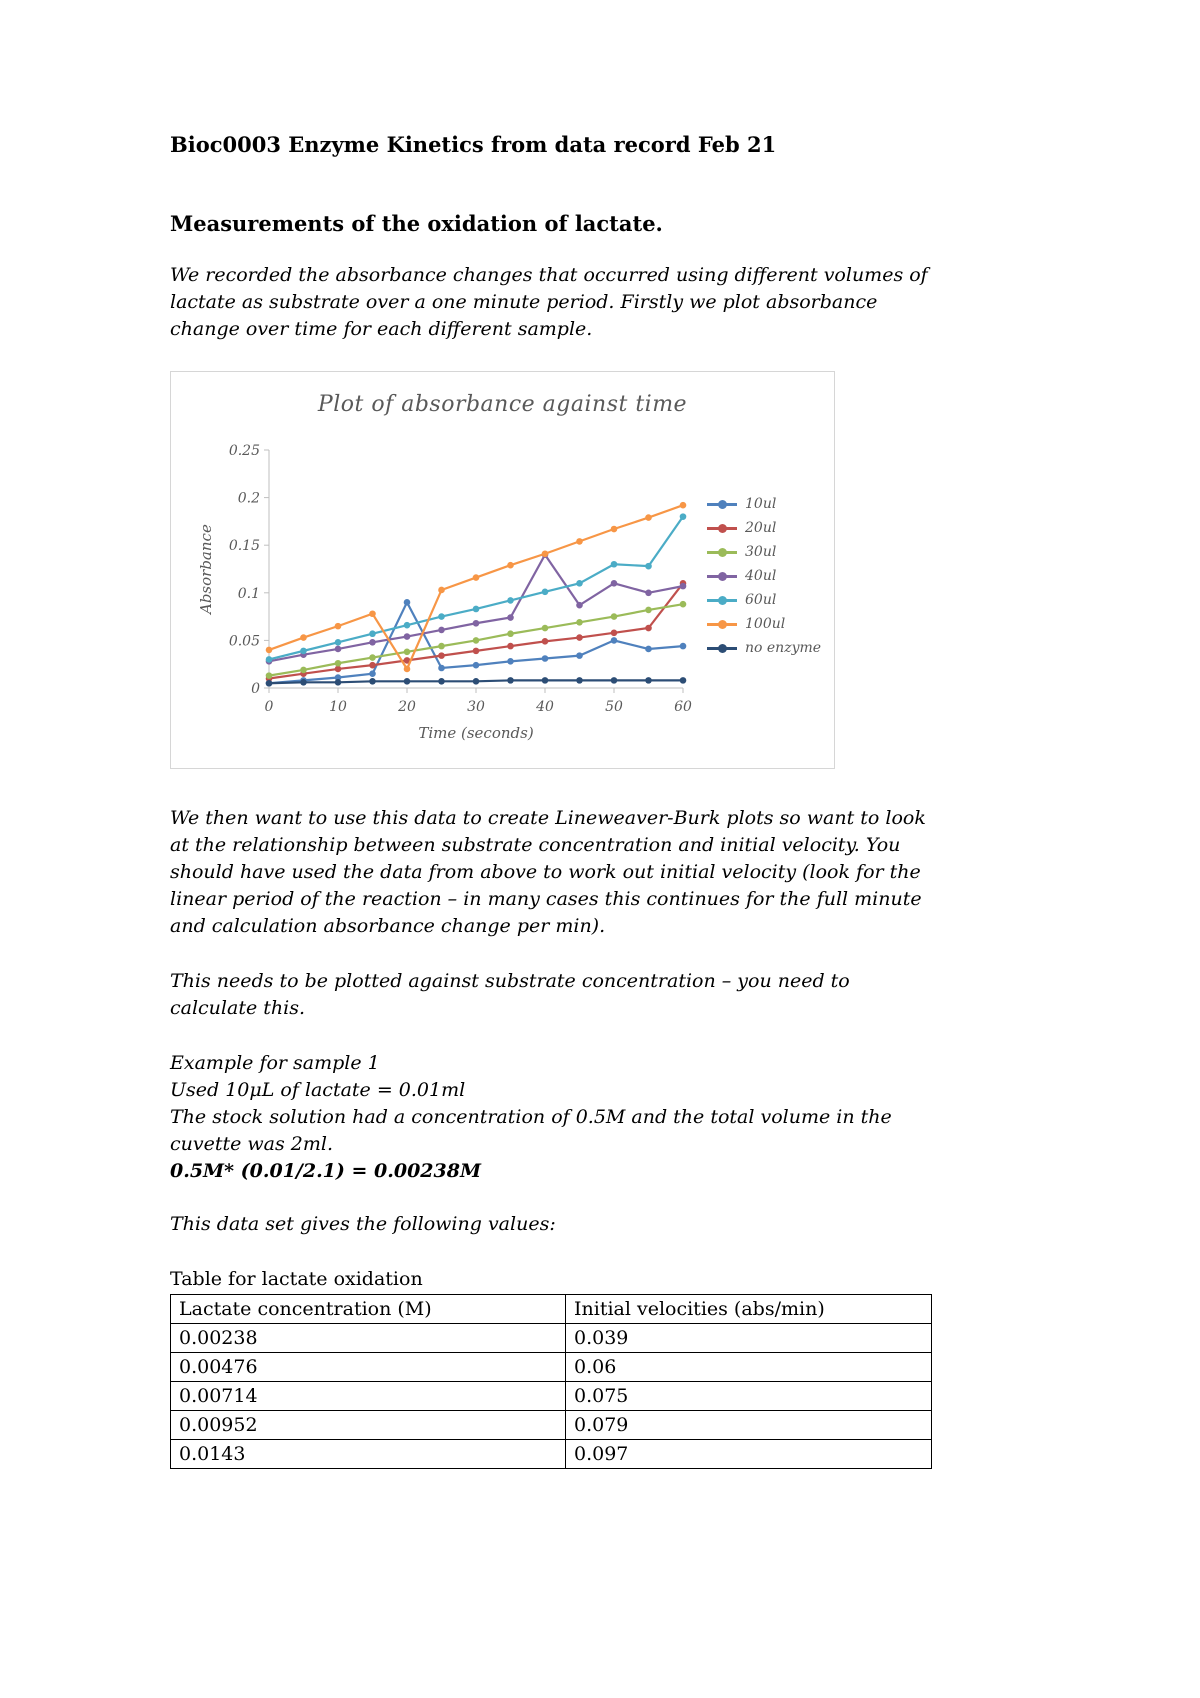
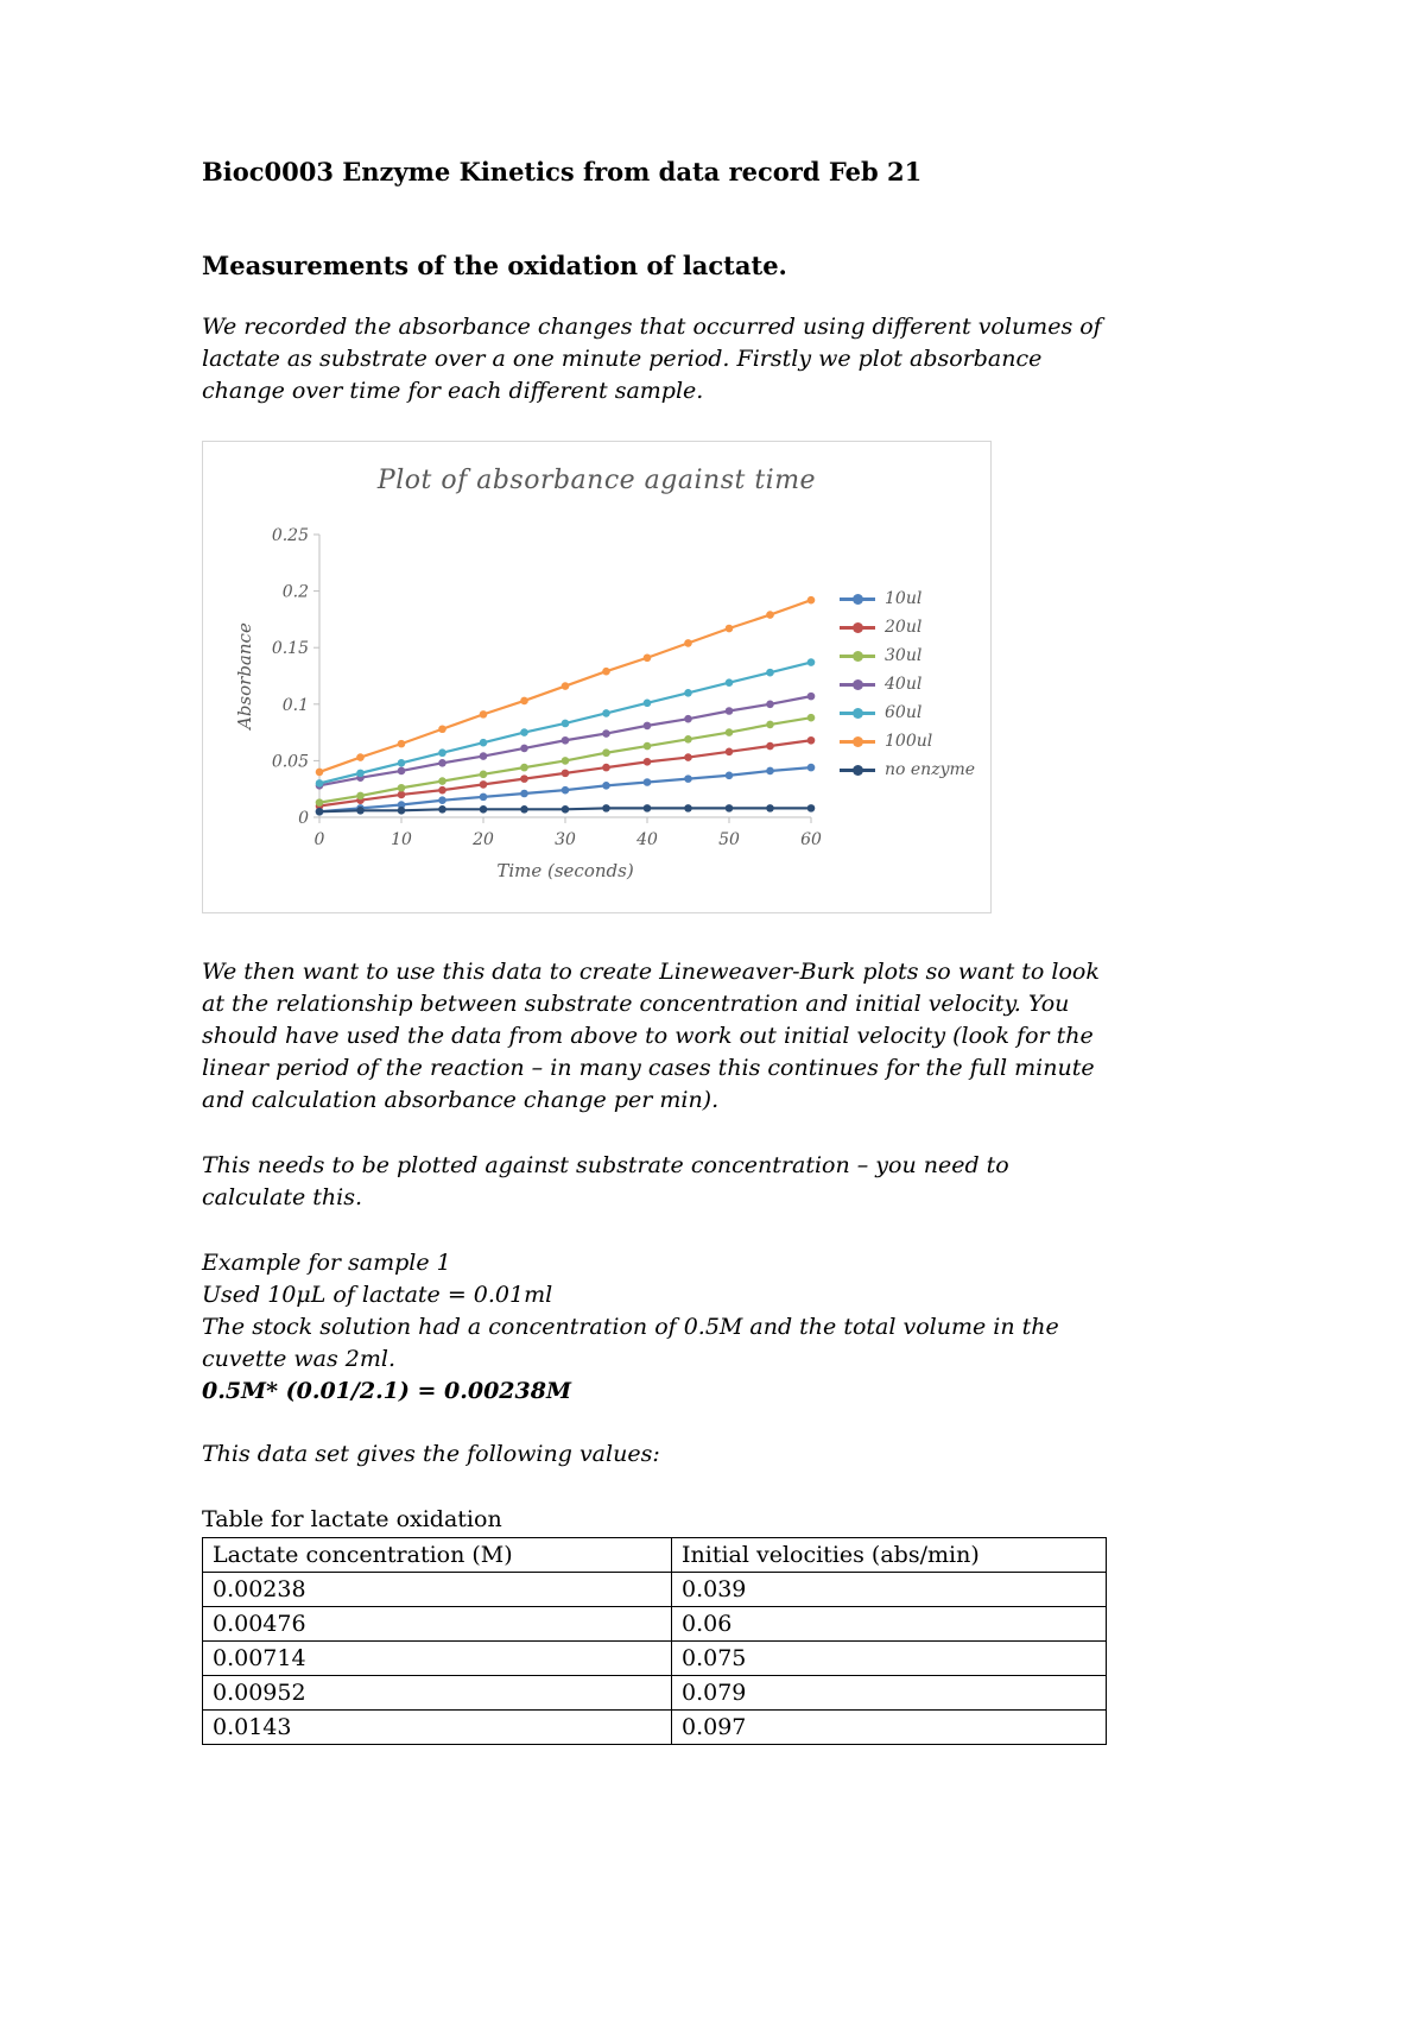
10ul/20: 0.09 -> 0.02
100ul/20: 0.02 -> 0.09
40ul/40: 0.14 -> 0.08
10ul/50: 0.05 -> 0.04
40ul/50: 0.11 -> 0.09
60ul/50: 0.13 -> 0.12
20ul/60: 0.11 -> 0.07
60ul/60: 0.18 -> 0.14
